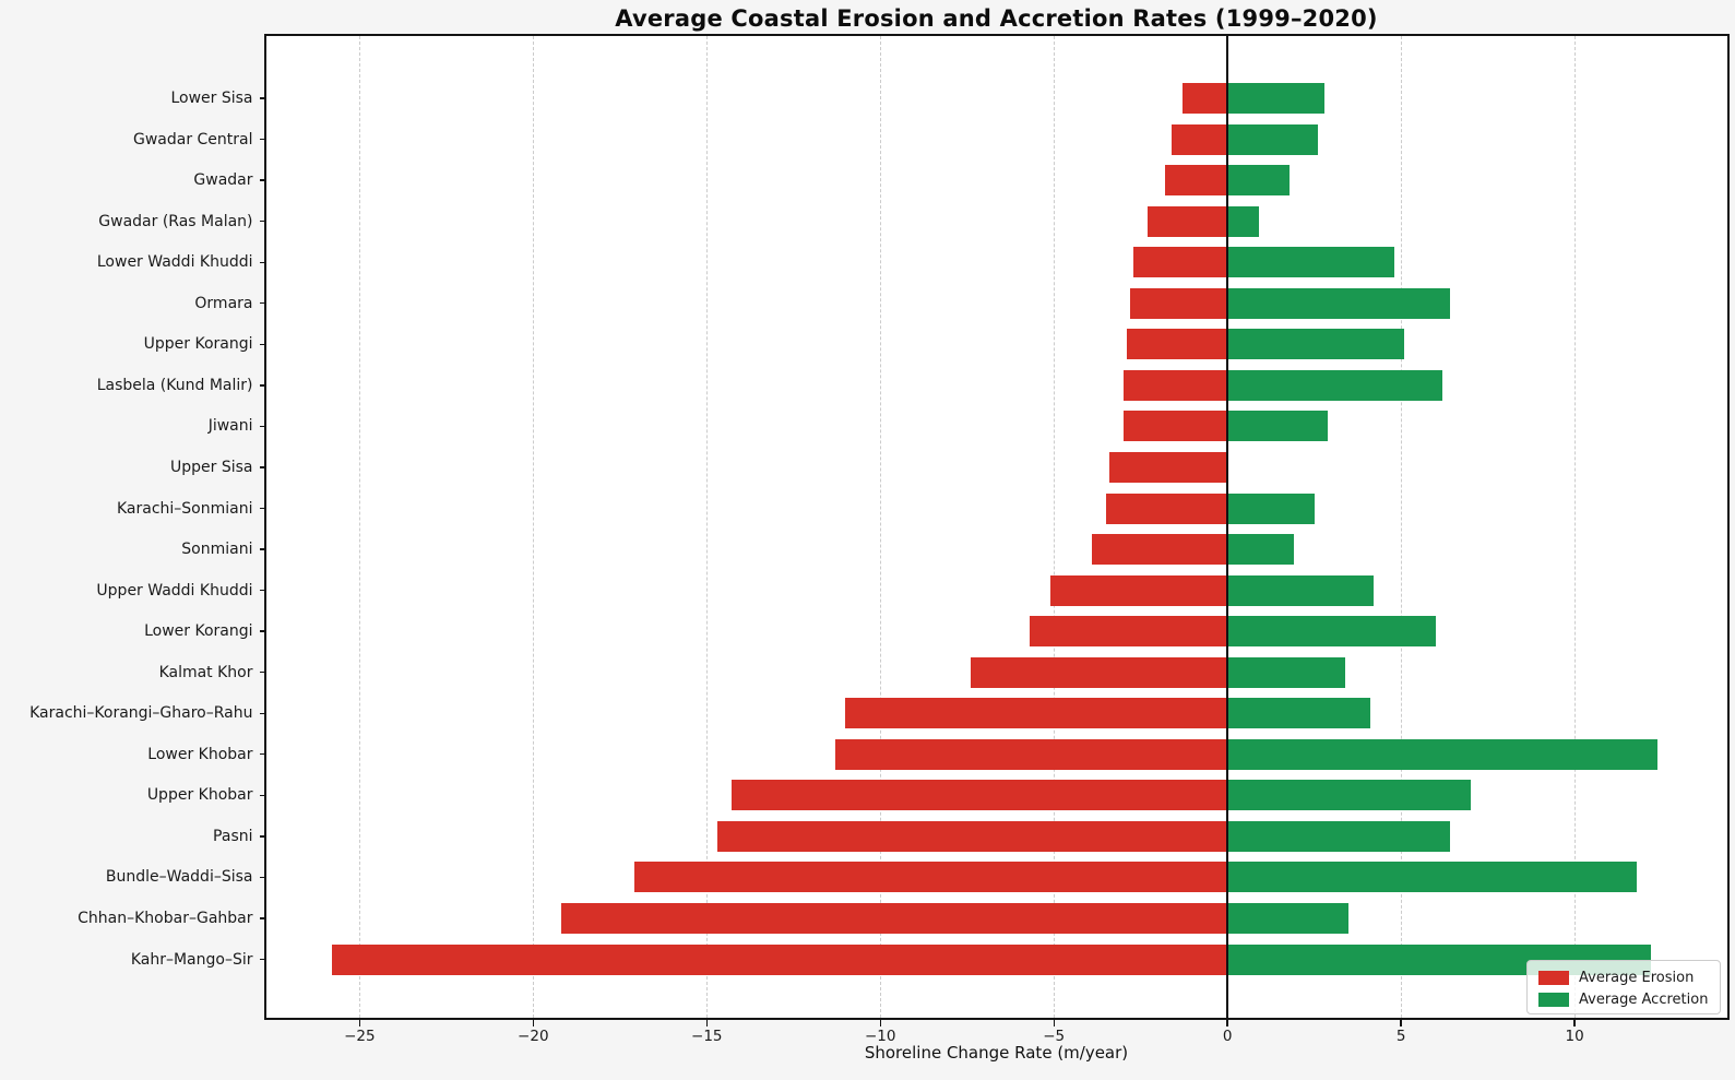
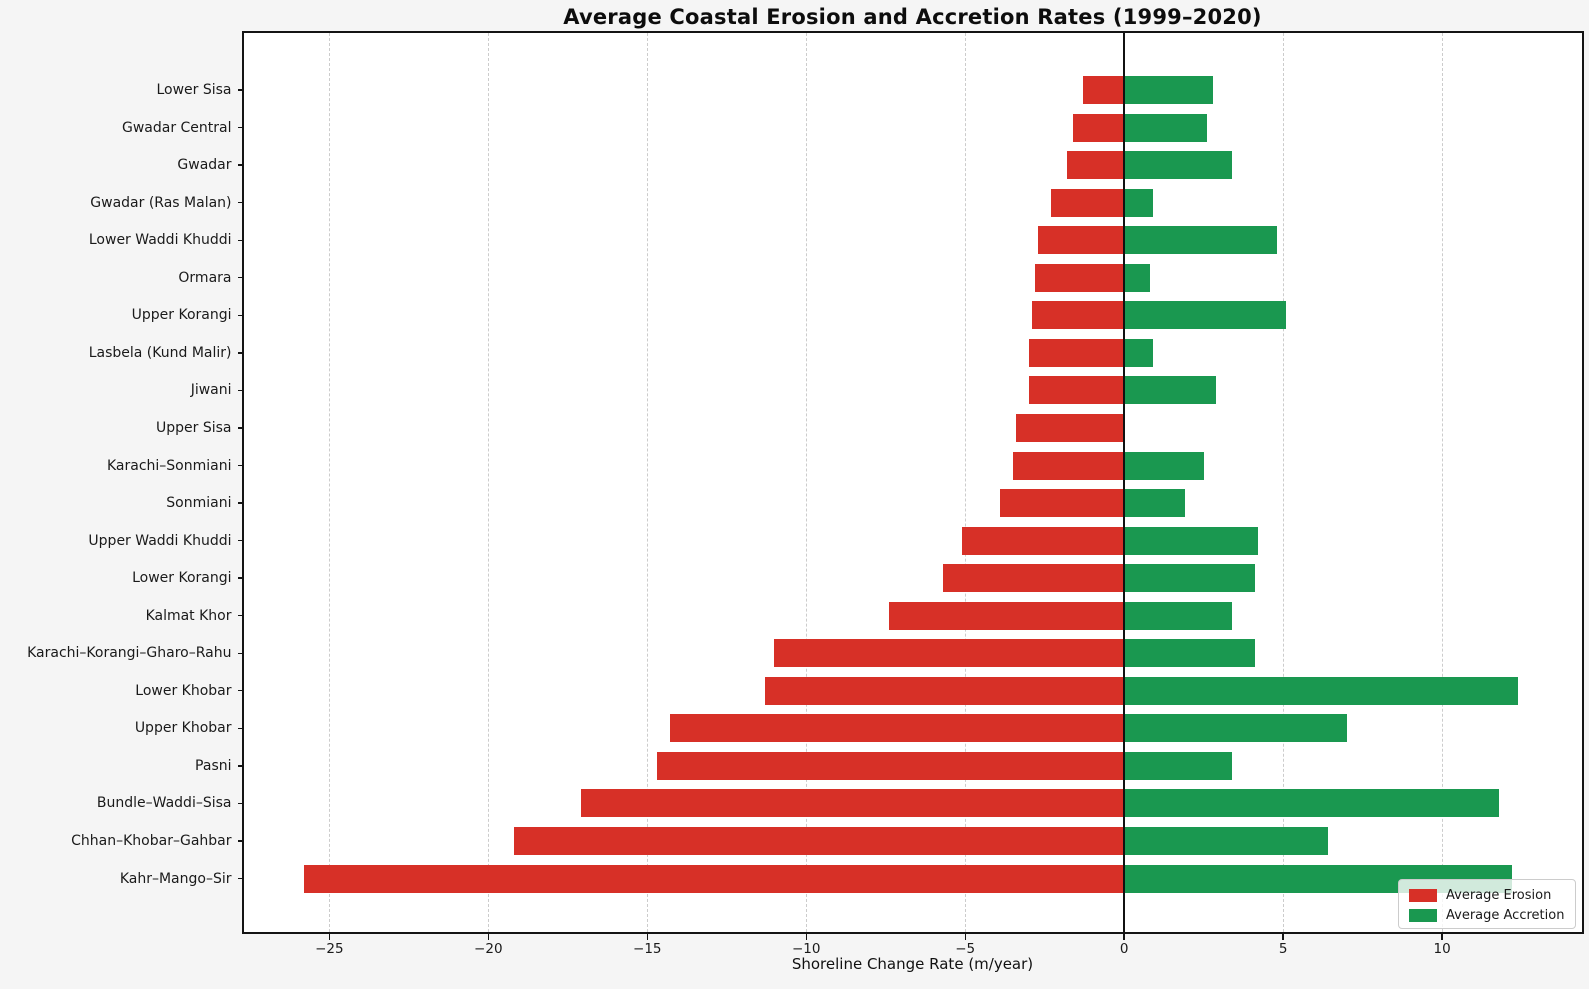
Average Accretion/Gwadar: 1.8 -> 3.4
Average Accretion/Ormara: 6.4 -> 0.8
Average Accretion/Lasbela (Kund Malir): 6.2 -> 0.9
Average Accretion/Lower Korangi: 6.0 -> 4.1
Average Accretion/Pasni: 6.4 -> 3.4
Average Accretion/Chhan–Khobar–Gahbar: 3.5 -> 6.4
